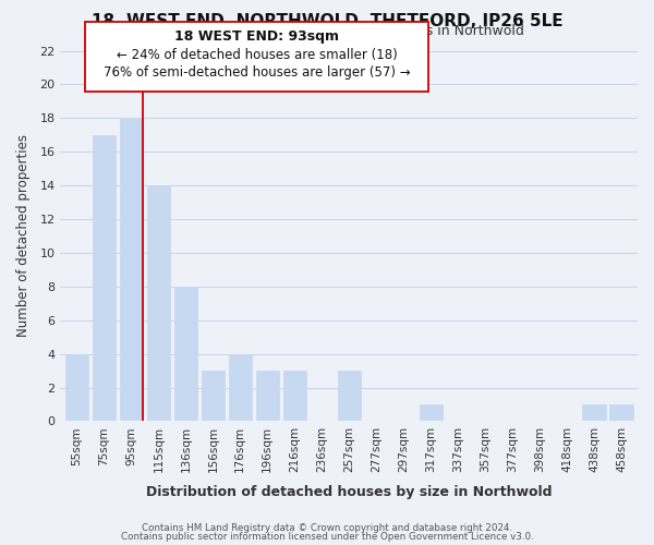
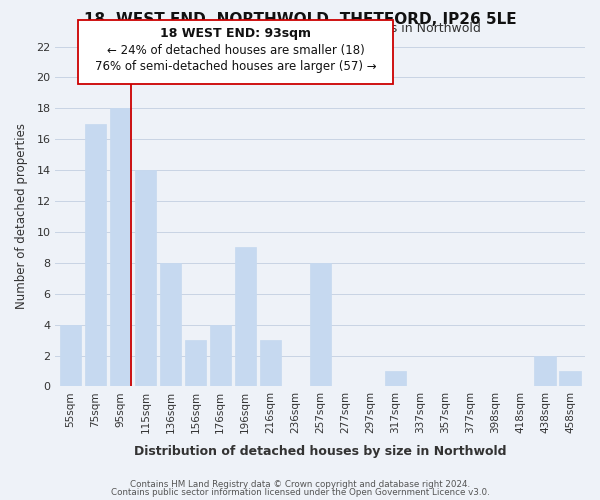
196sqm: 3 -> 9
257sqm: 3 -> 8
438sqm: 1 -> 2
